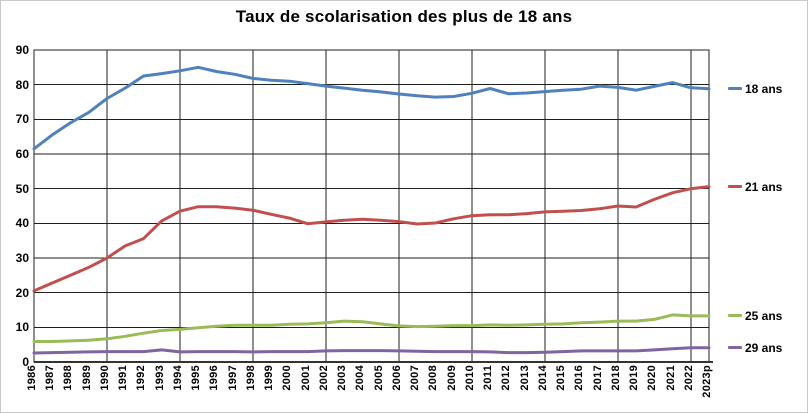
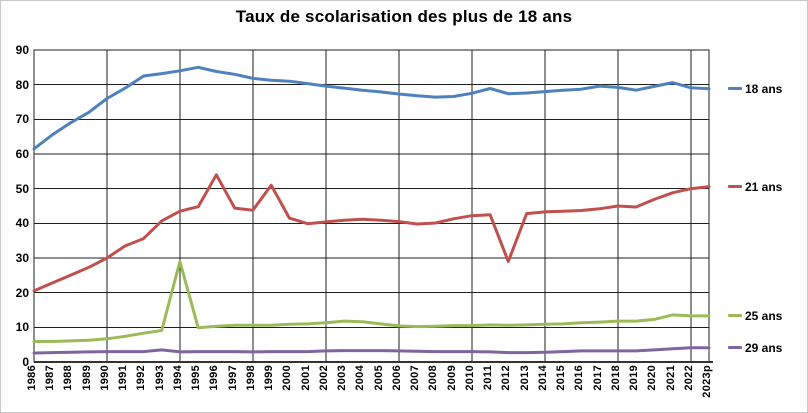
25 ans/1994: 9 -> 29
21 ans/1996: 45 -> 54
21 ans/1999: 43 -> 51
21 ans/2012: 42 -> 29
